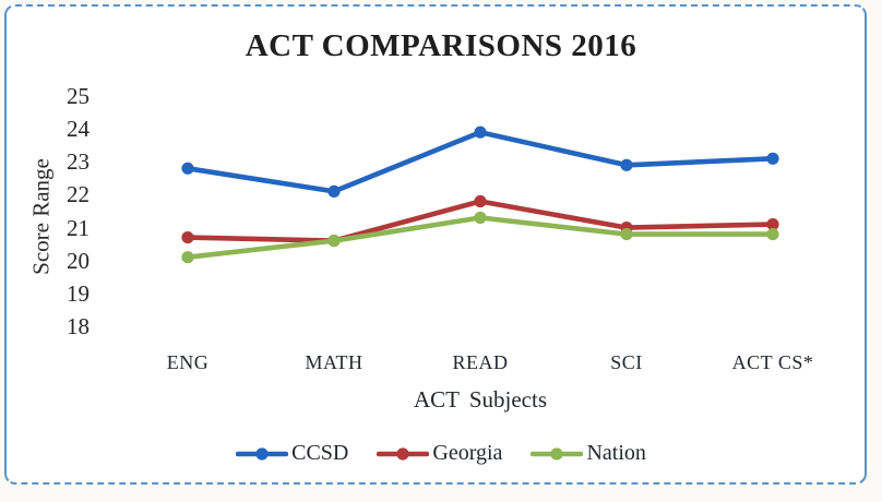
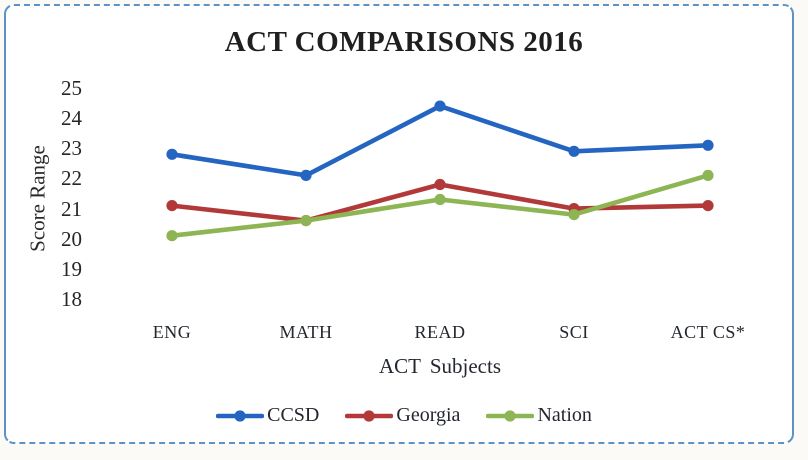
Georgia/ENG: 20.7 -> 21.1
CCSD/READ: 23.9 -> 24.4
Nation/ACT CS*: 20.8 -> 22.1
